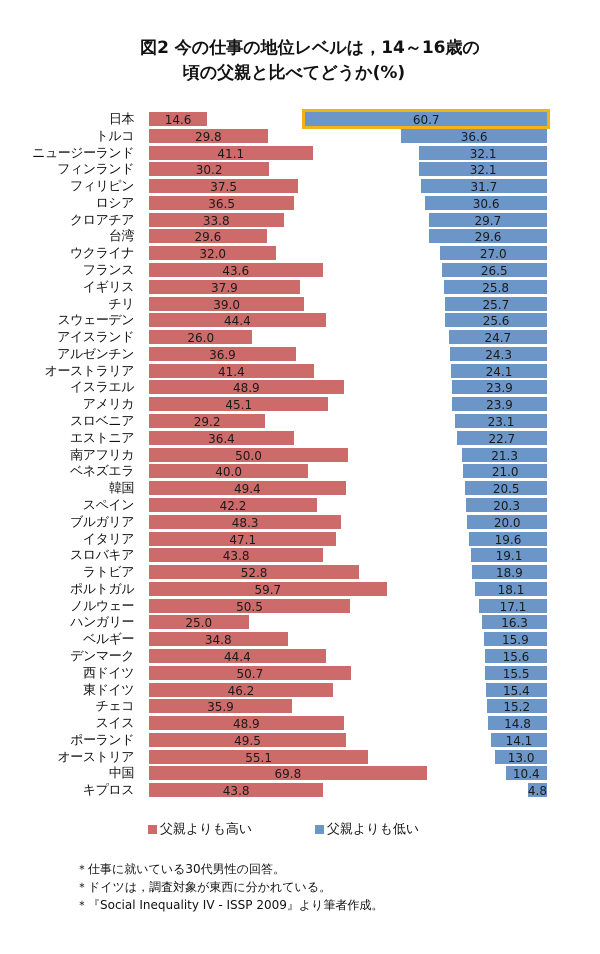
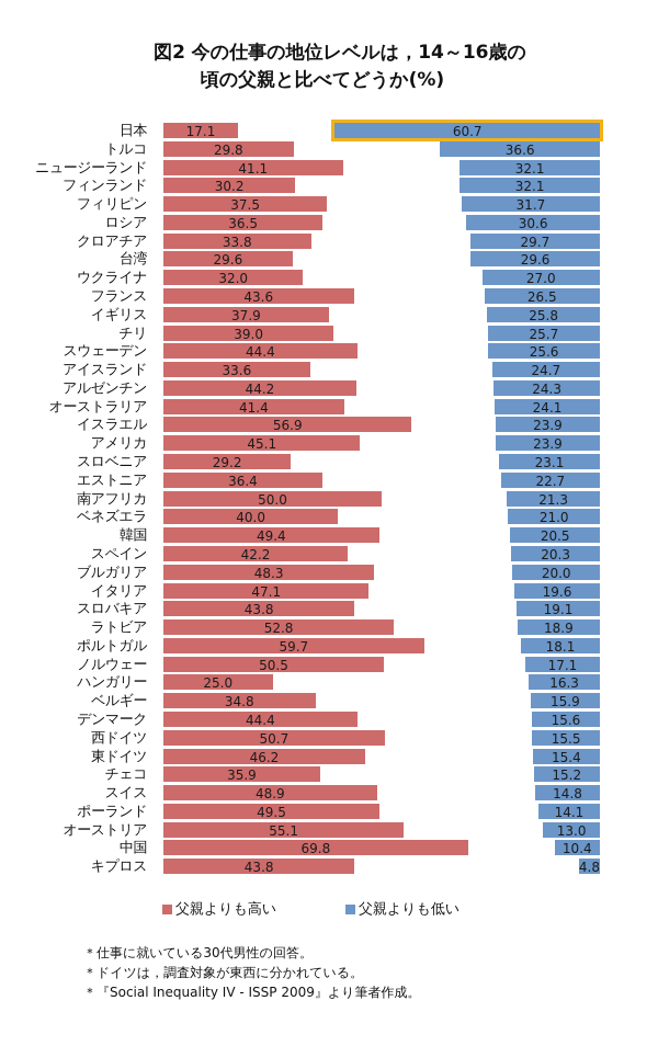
父親よりも高い/日本: 14.6 -> 17.1
父親よりも高い/アイスランド: 26.0 -> 33.6
父親よりも高い/アルゼンチン: 36.9 -> 44.2
父親よりも高い/イスラエル: 48.9 -> 56.9
